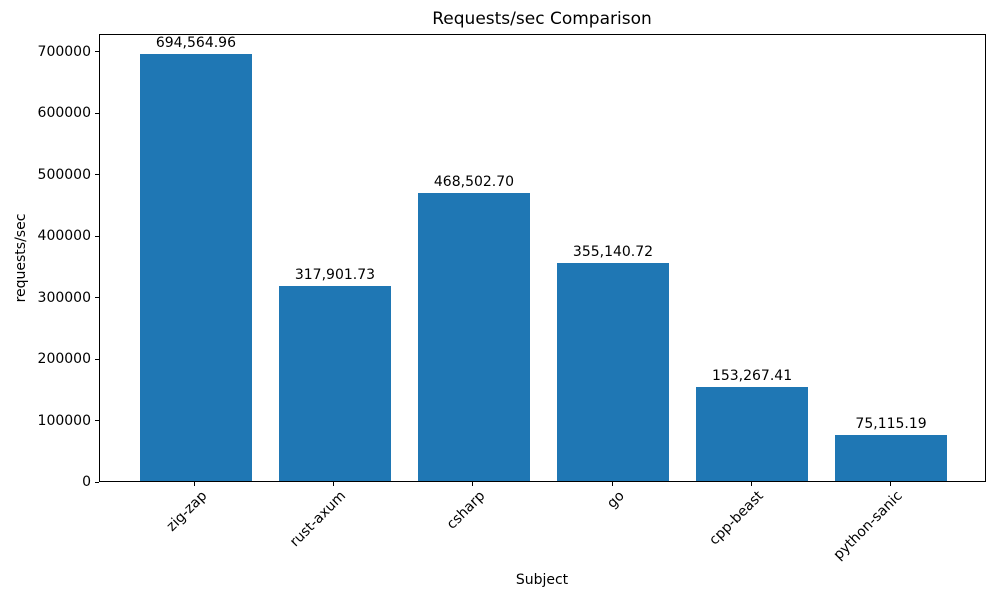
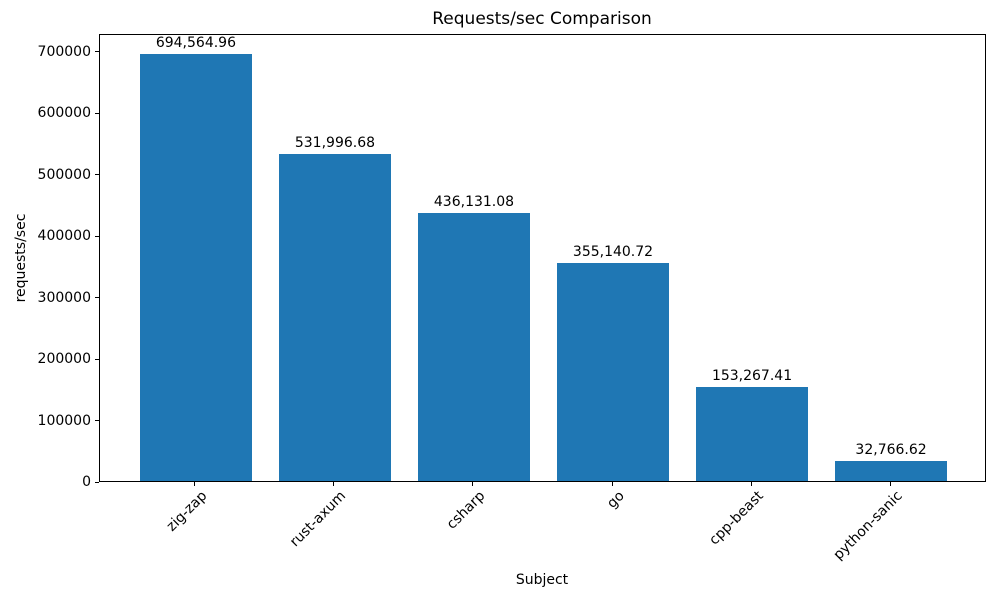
rust-axum: 317,901.73 -> 531,996.68
csharp: 468,502.70 -> 436,131.08
python-sanic: 75,115.19 -> 32,766.62
